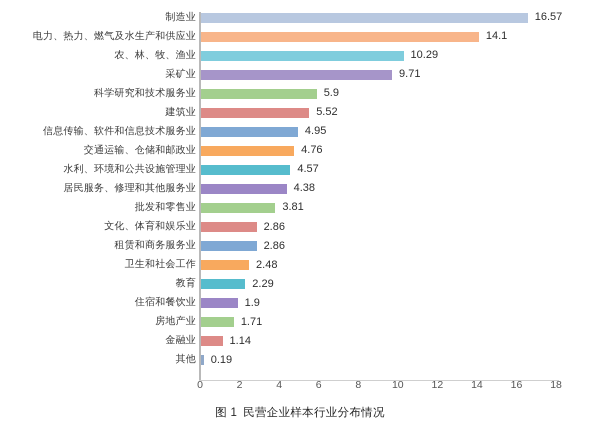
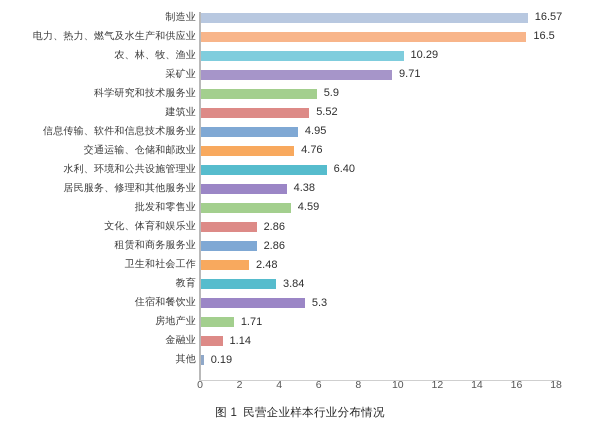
电力、热力、燃气及水生产和供应业: 14.1 -> 16.5
水利、环境和公共设施管理业: 4.57 -> 6.40
批发和零售业: 3.81 -> 4.59
教育: 2.29 -> 3.84
住宿和餐饮业: 1.9 -> 5.3
